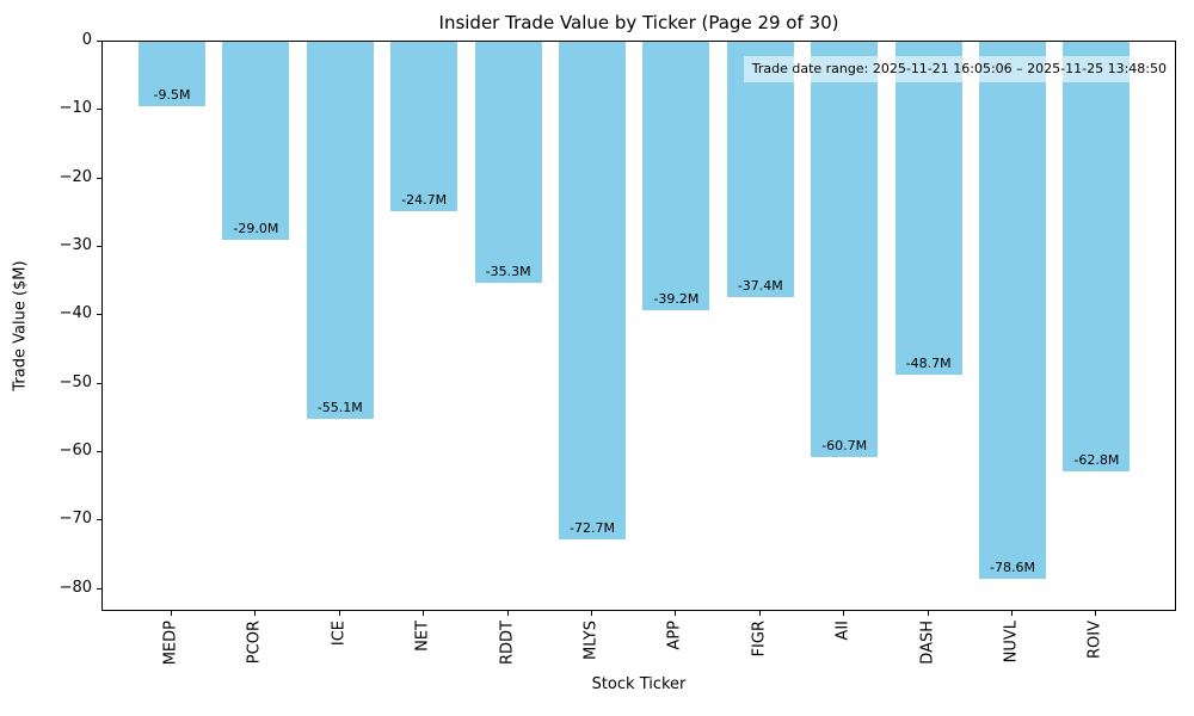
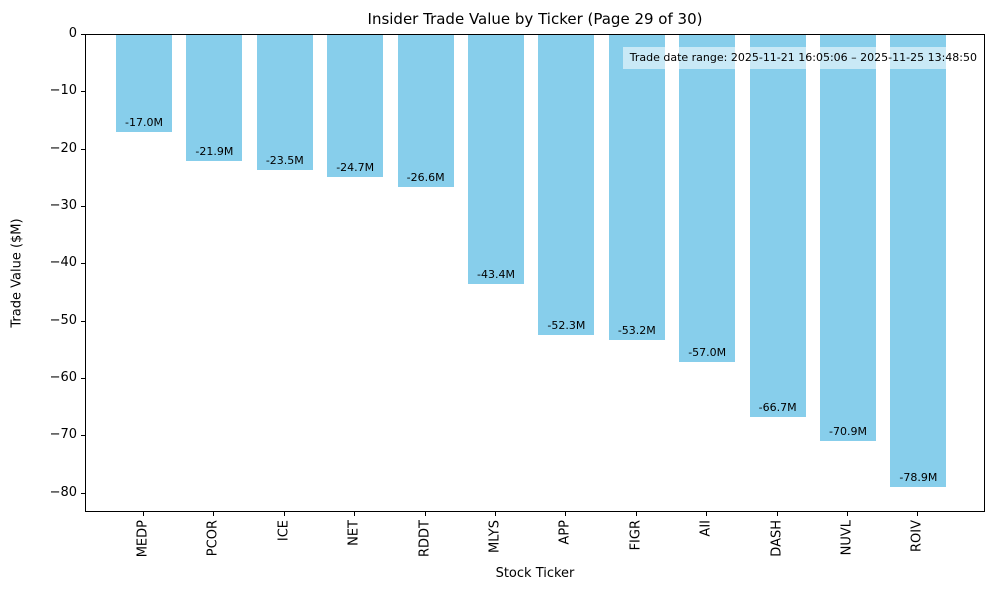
MEDP: -9.5M -> -17.0M
PCOR: -29.0M -> -21.9M
ICE: -55.1M -> -23.5M
RDDT: -35.3M -> -26.6M
MLYS: -72.7M -> -43.4M
APP: -39.2M -> -52.3M
FIGR: -37.4M -> -53.2M
AII: -60.7M -> -57.0M
DASH: -48.7M -> -66.7M
NUVL: -78.6M -> -70.9M
ROIV: -62.8M -> -78.9M
